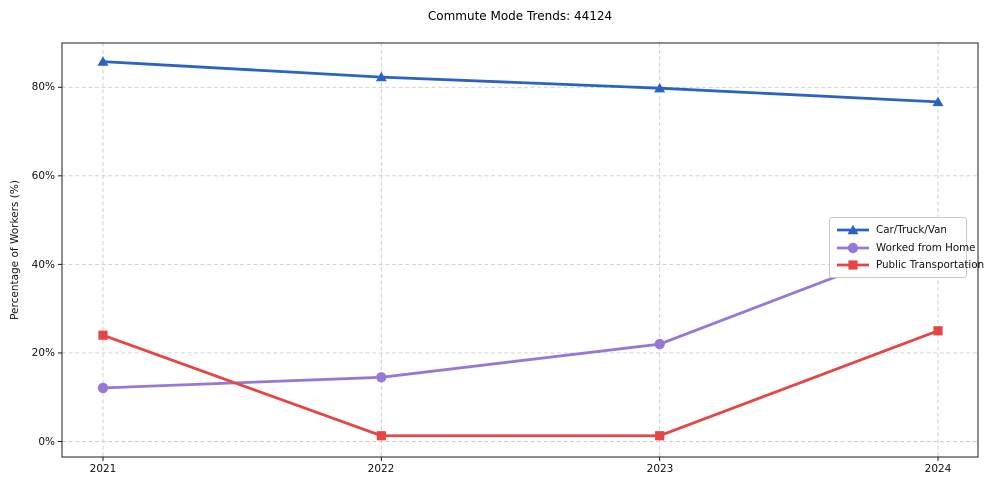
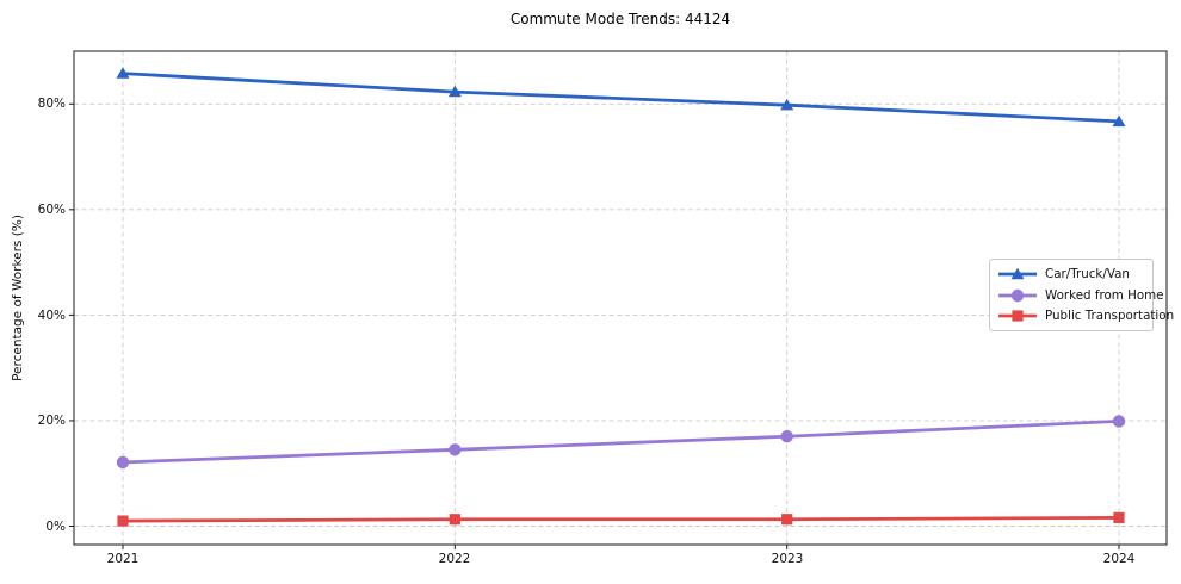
Public Transportation/2021: 24% -> 1%
Worked from Home/2023: 22% -> 17%
Worked from Home/2024: 46% -> 20%
Public Transportation/2024: 25% -> 2%
